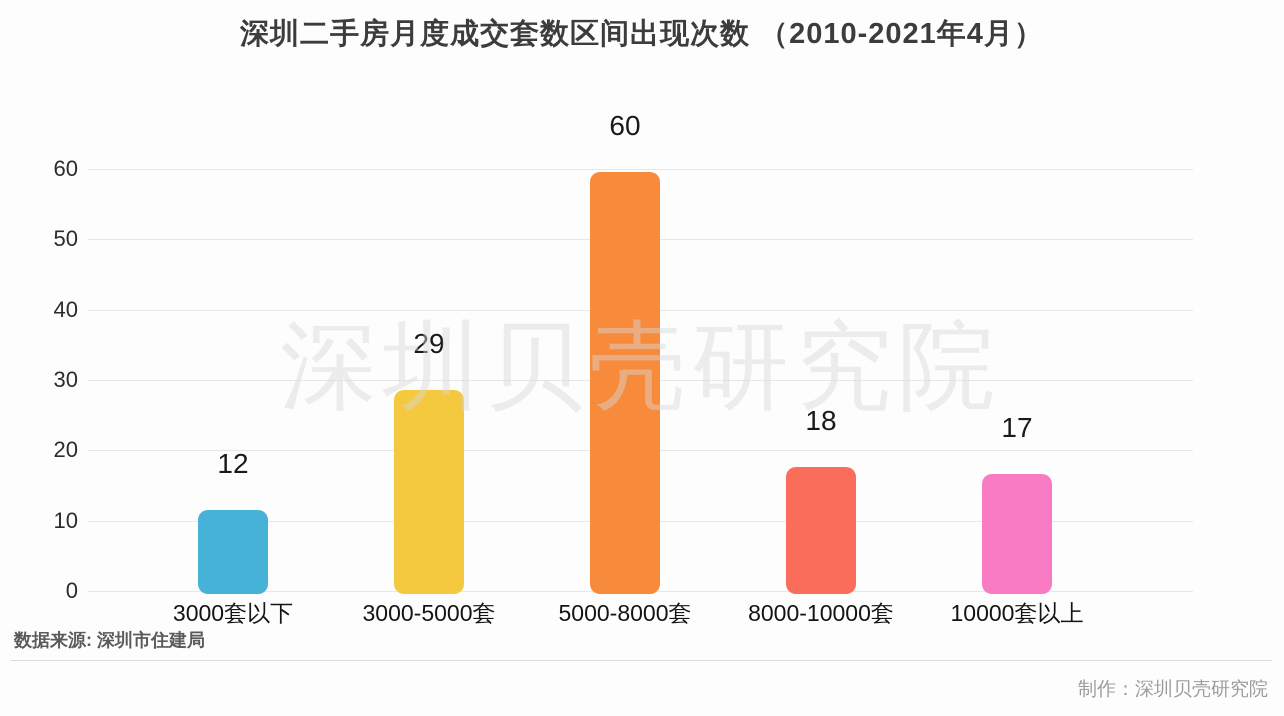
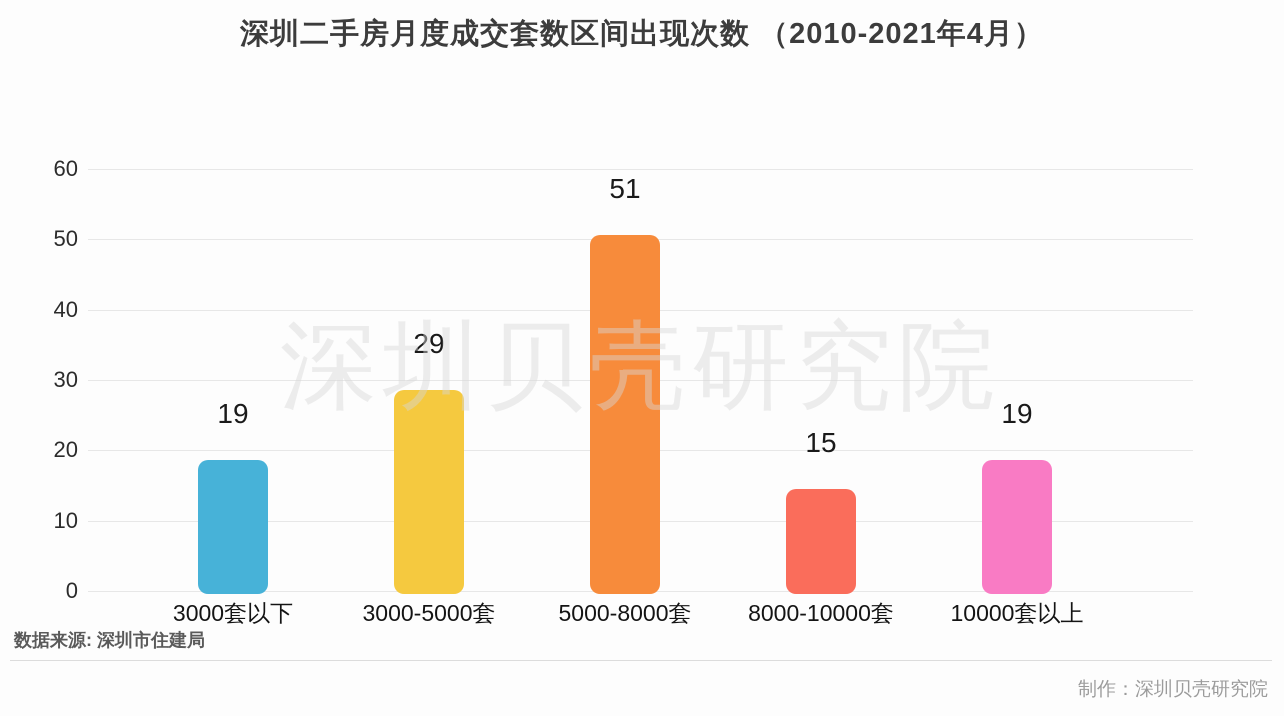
3000套以下: 12 -> 19
5000-8000套: 60 -> 51
8000-10000套: 18 -> 15
10000套以上: 17 -> 19
